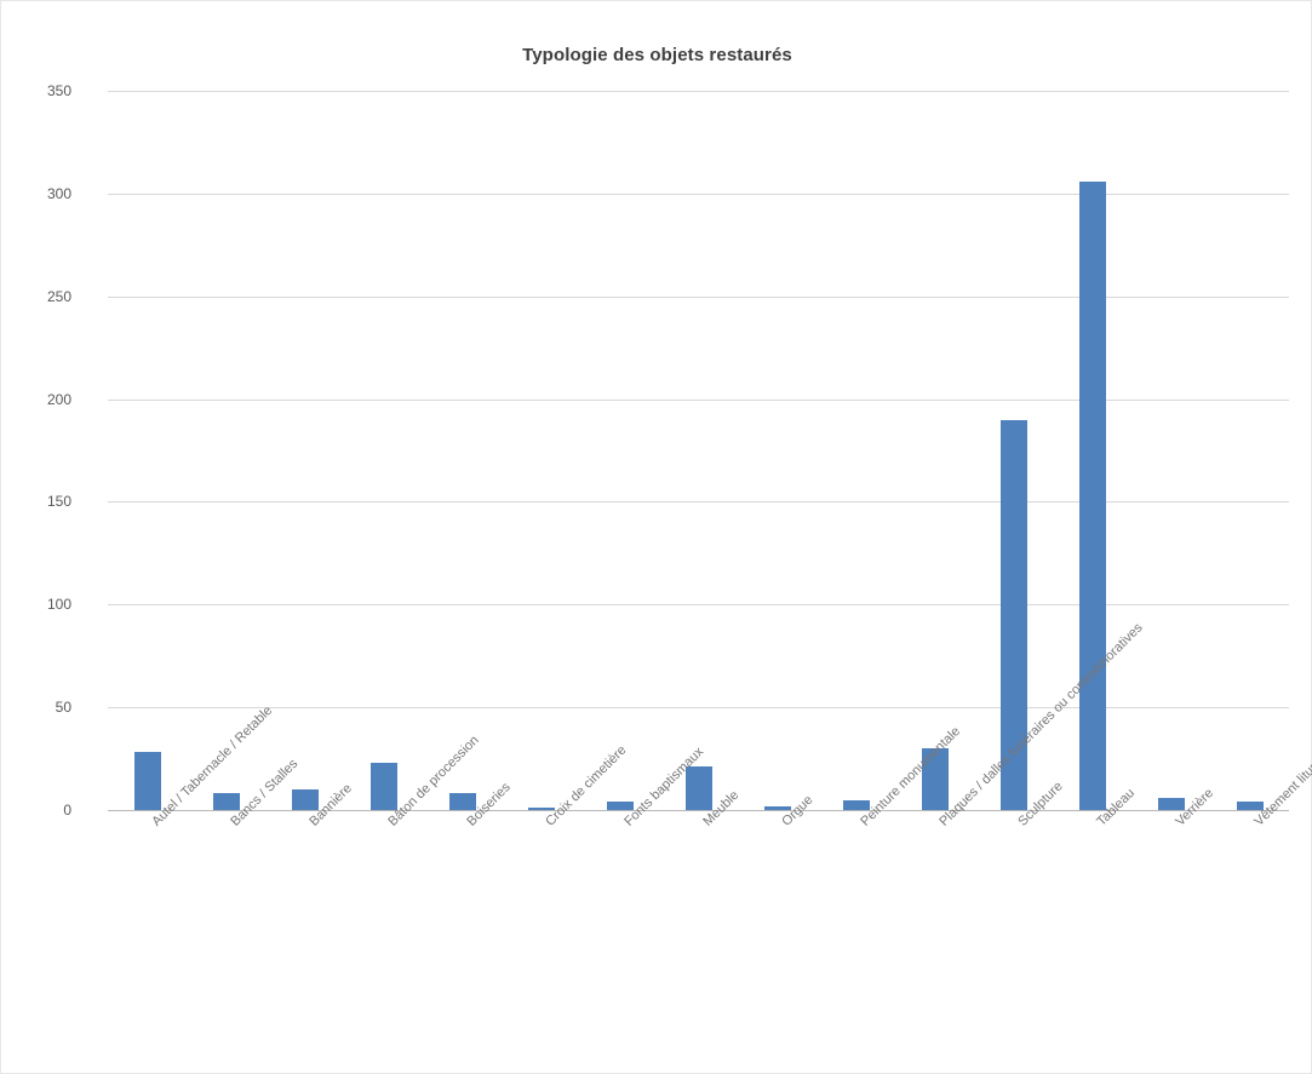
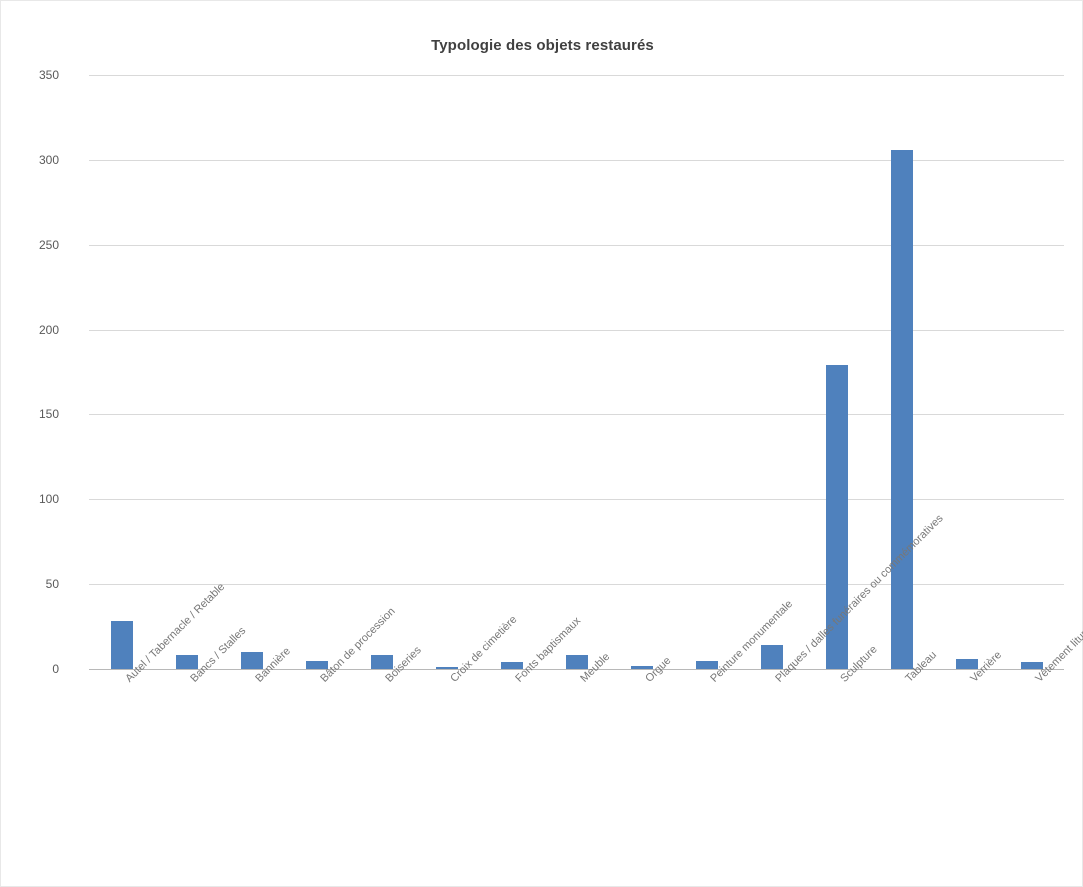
Bâton de procession: 23 -> 5
Meuble: 21 -> 8
Plaques / dalles funéraires ou commémoratives: 30 -> 14
Sculpture: 190 -> 179
